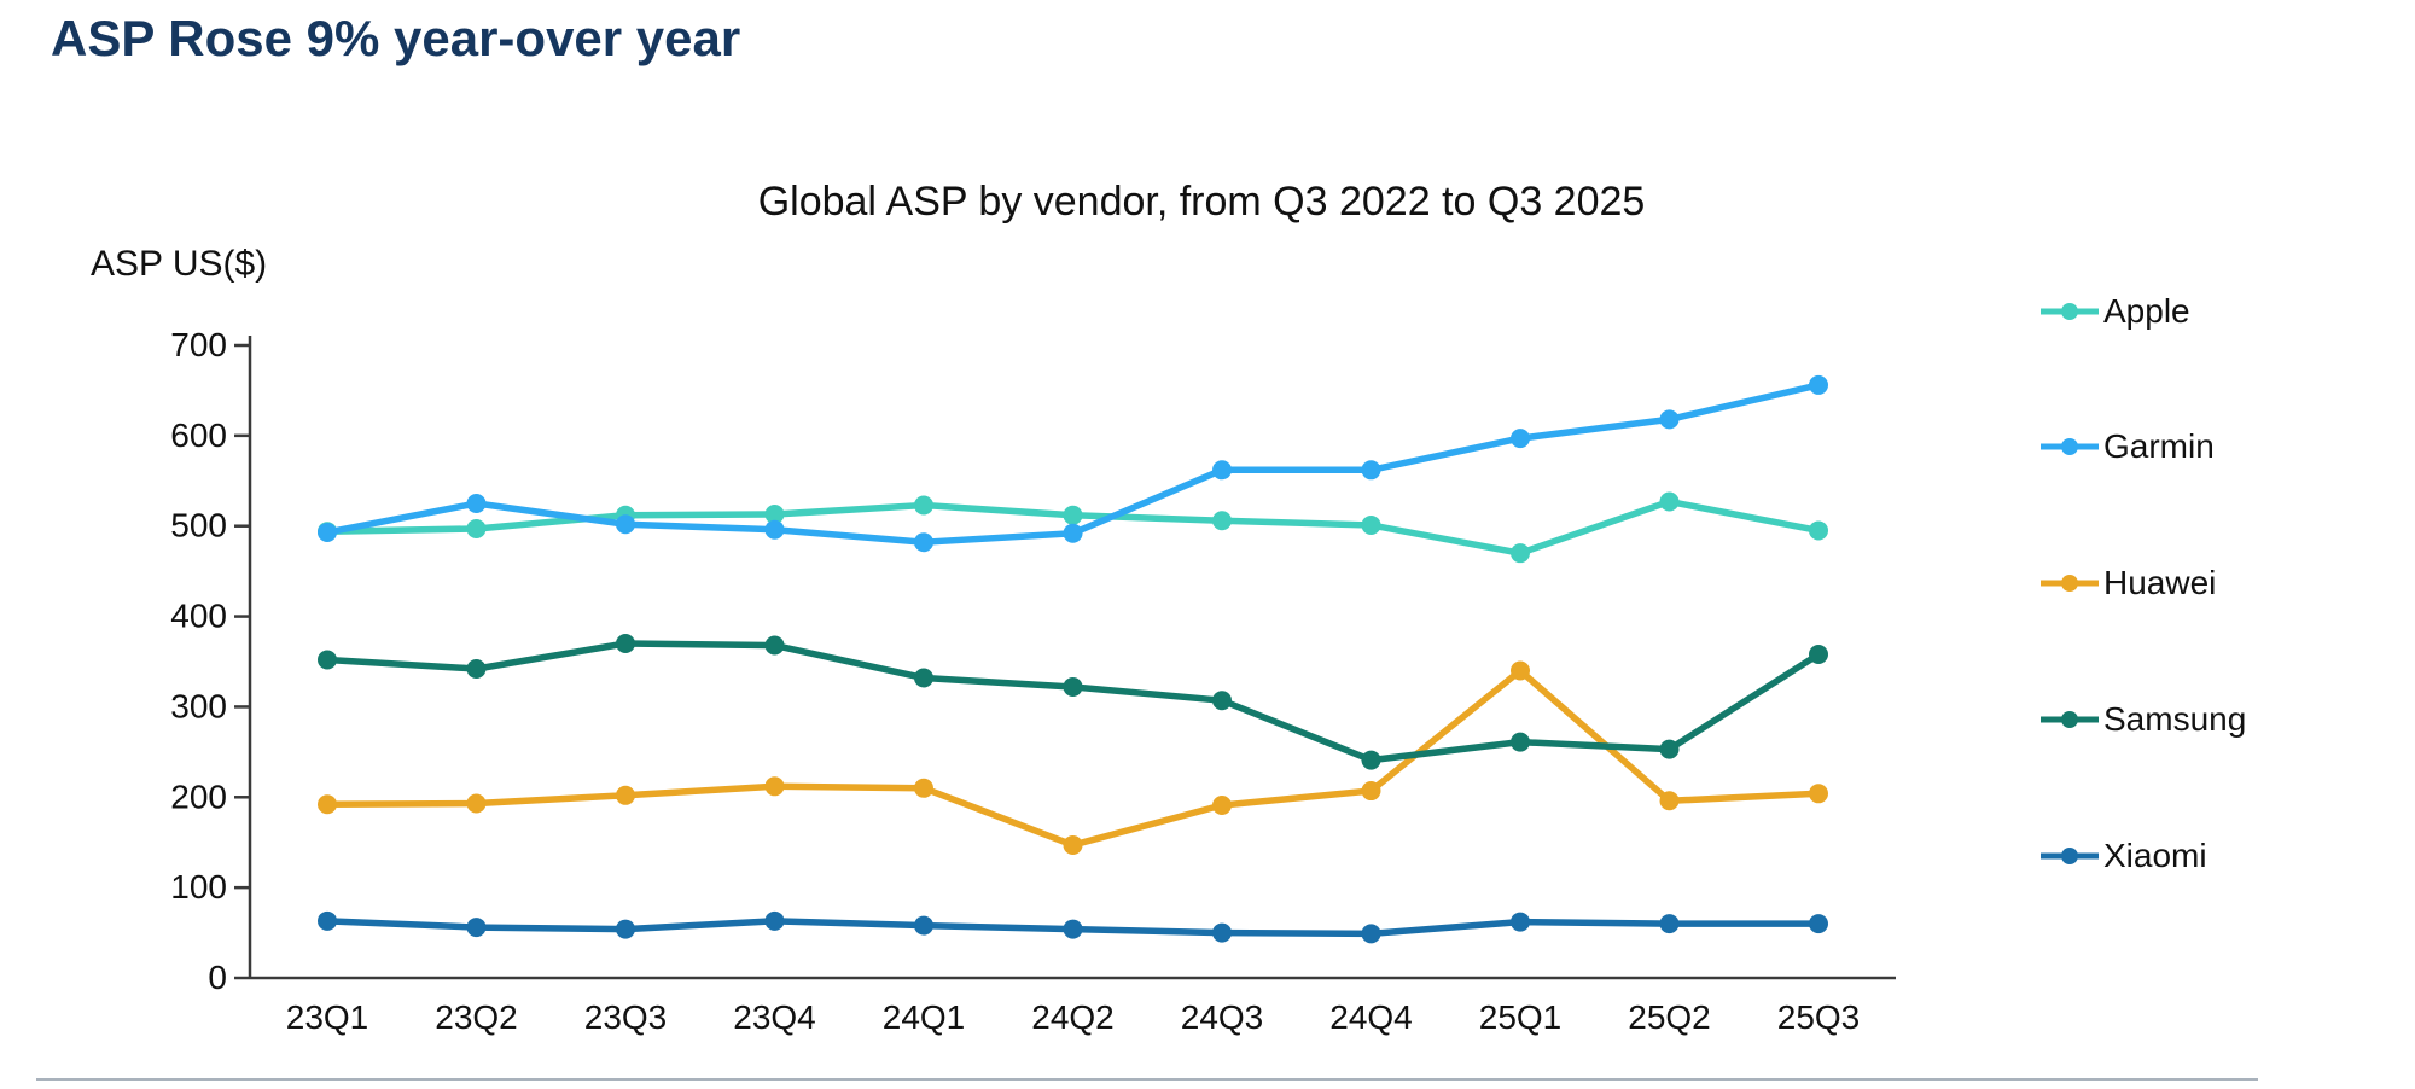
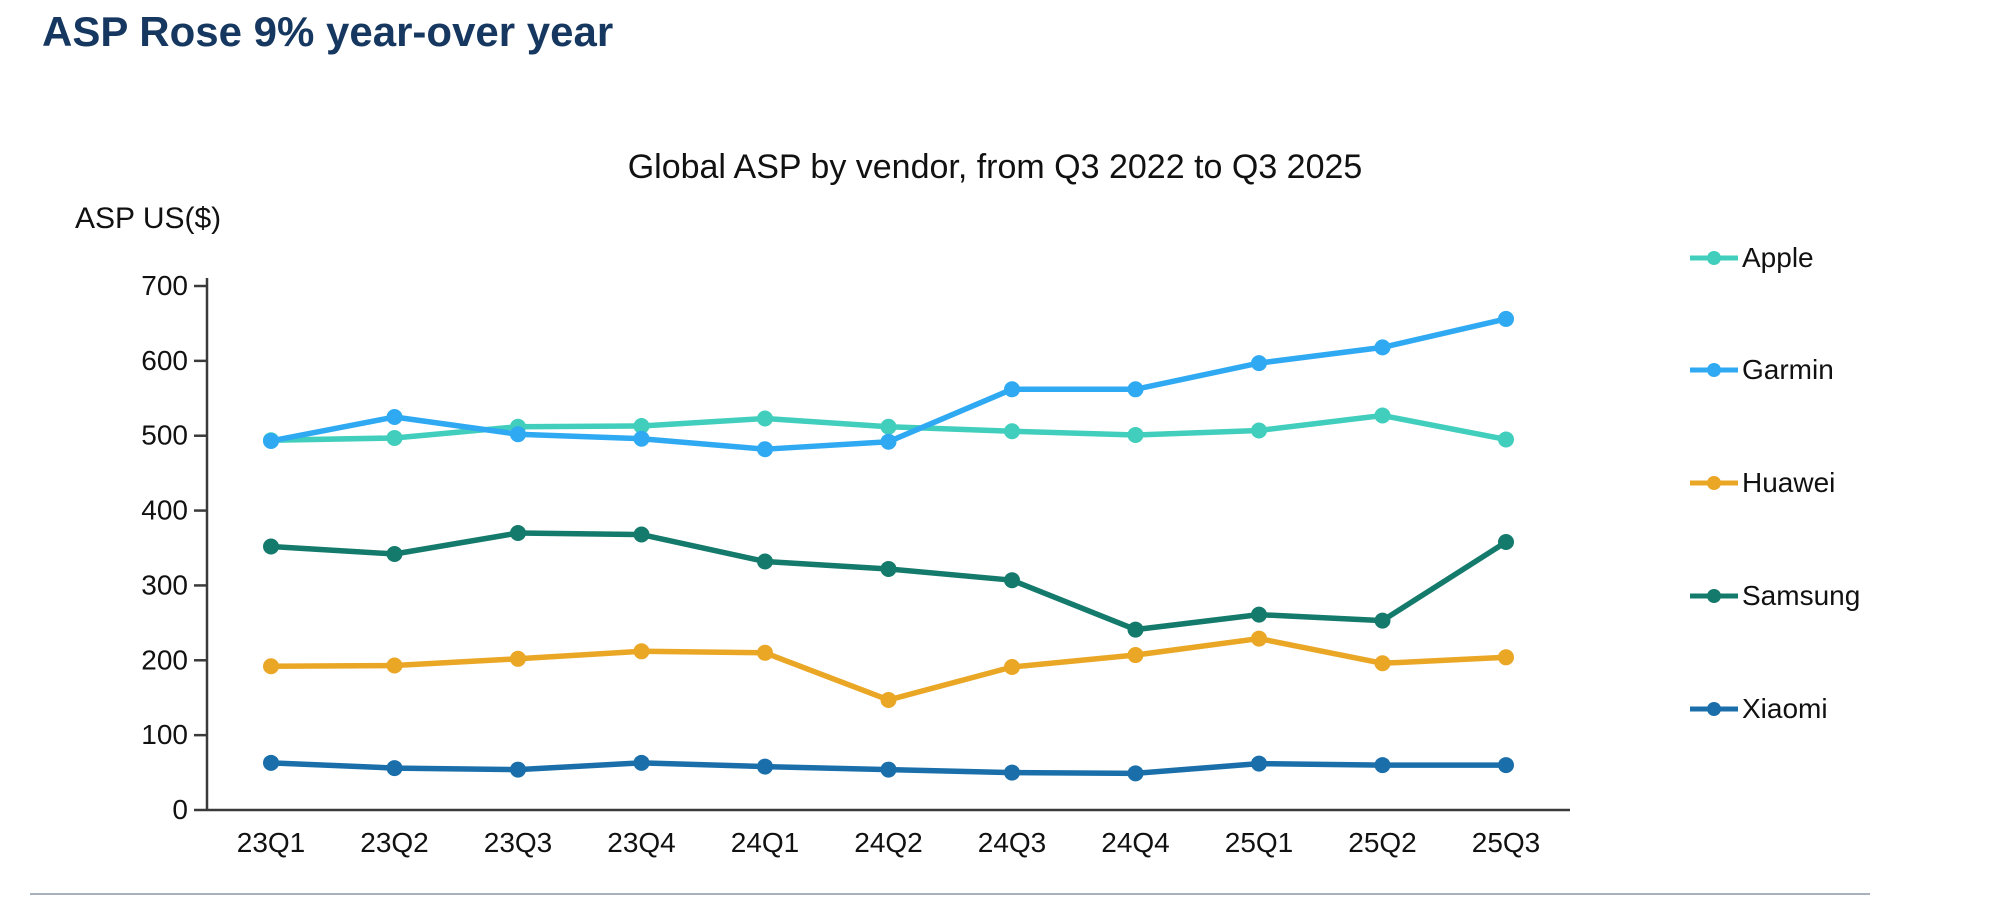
Apple/25Q1: 470 -> 510
Huawei/25Q1: 340 -> 230
